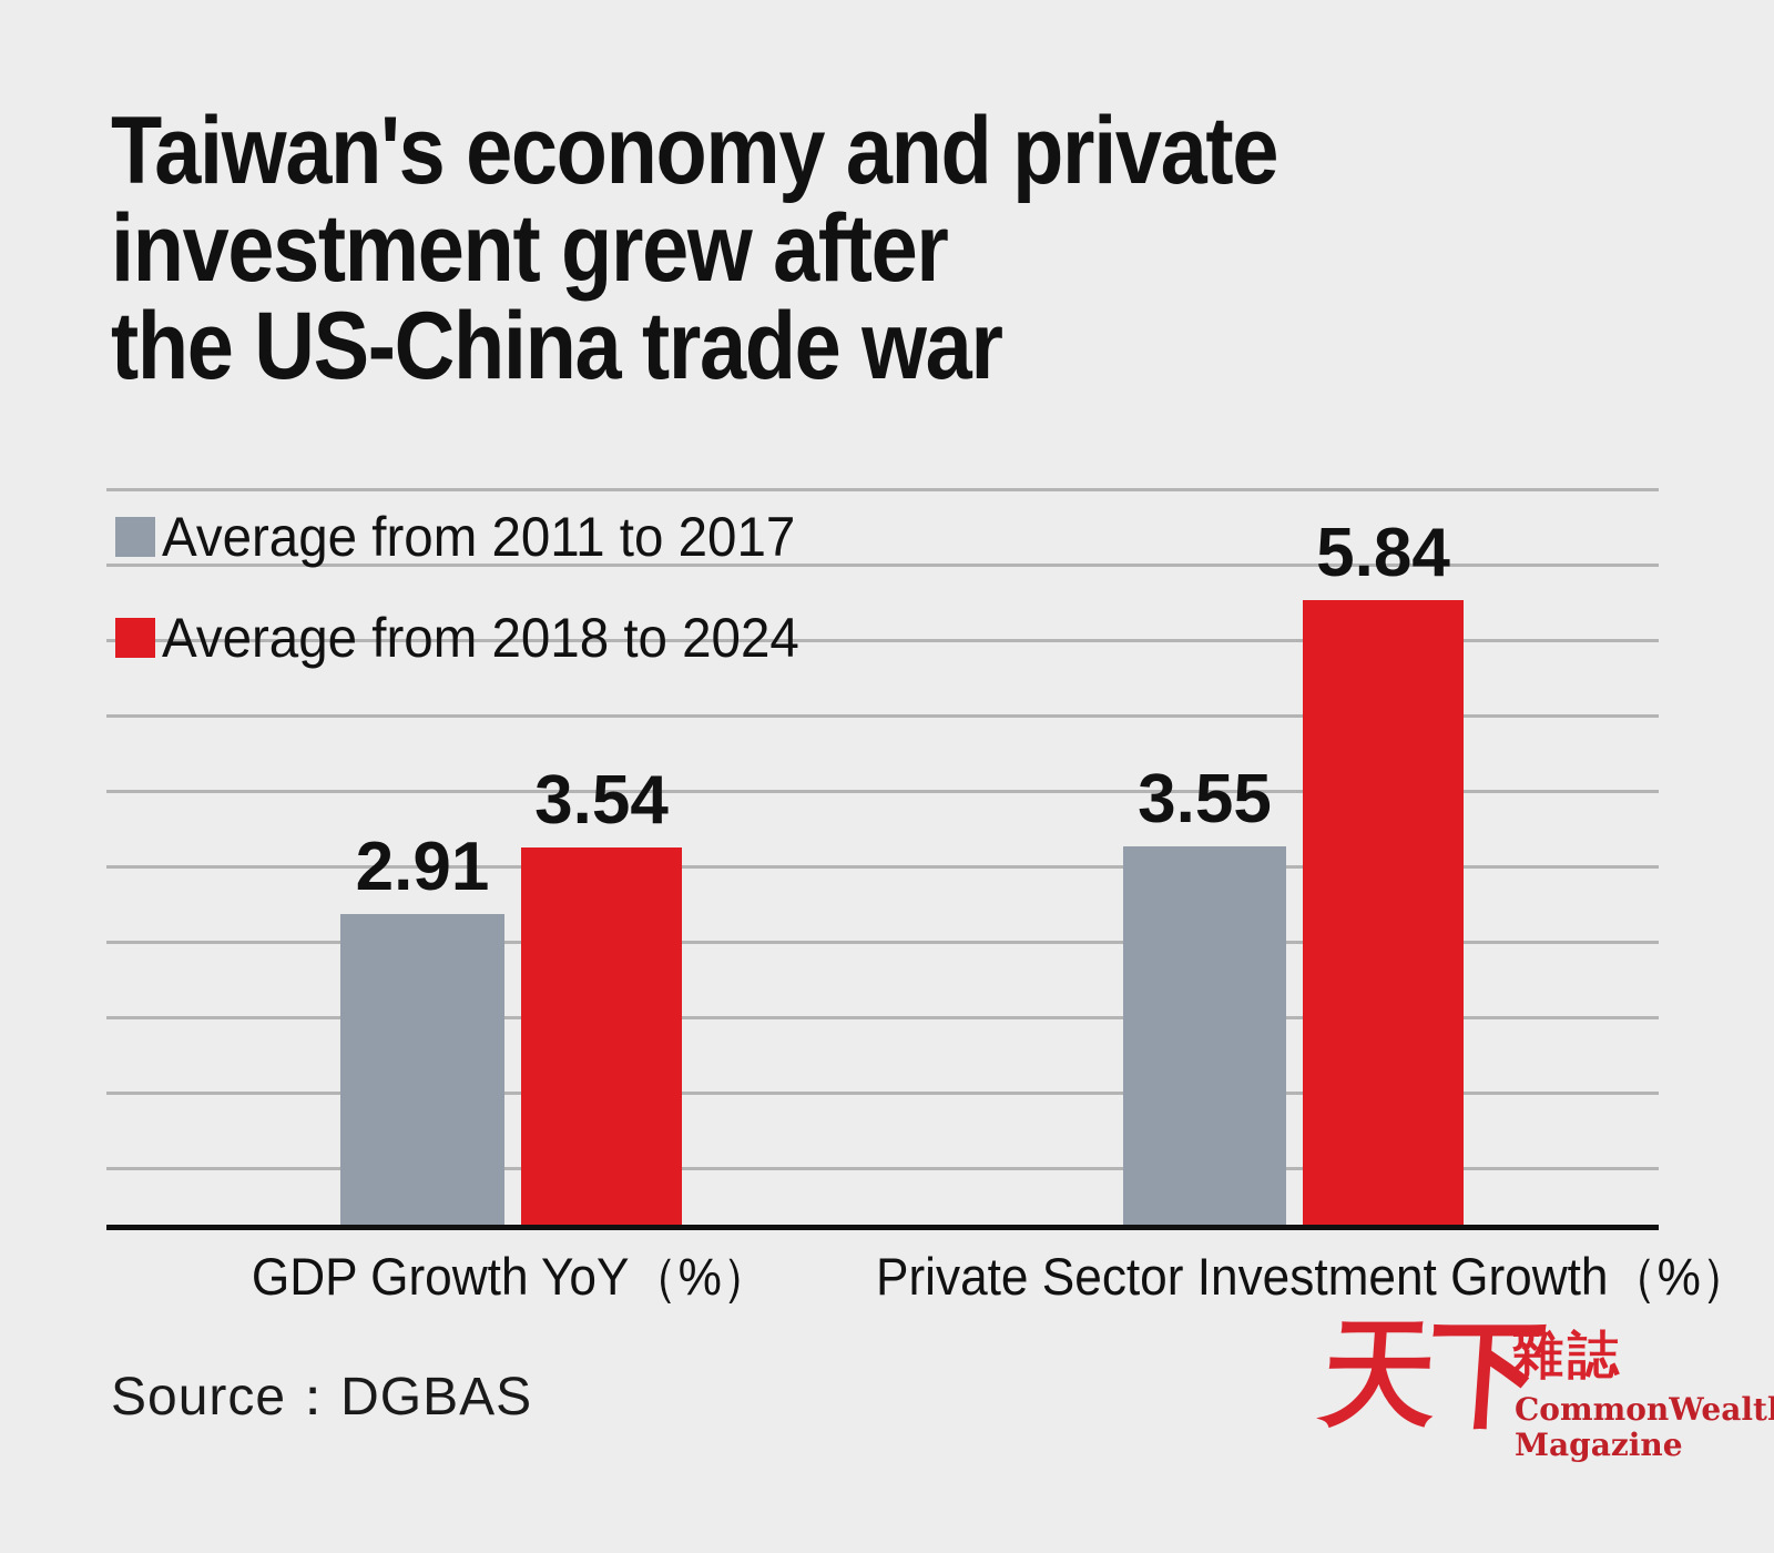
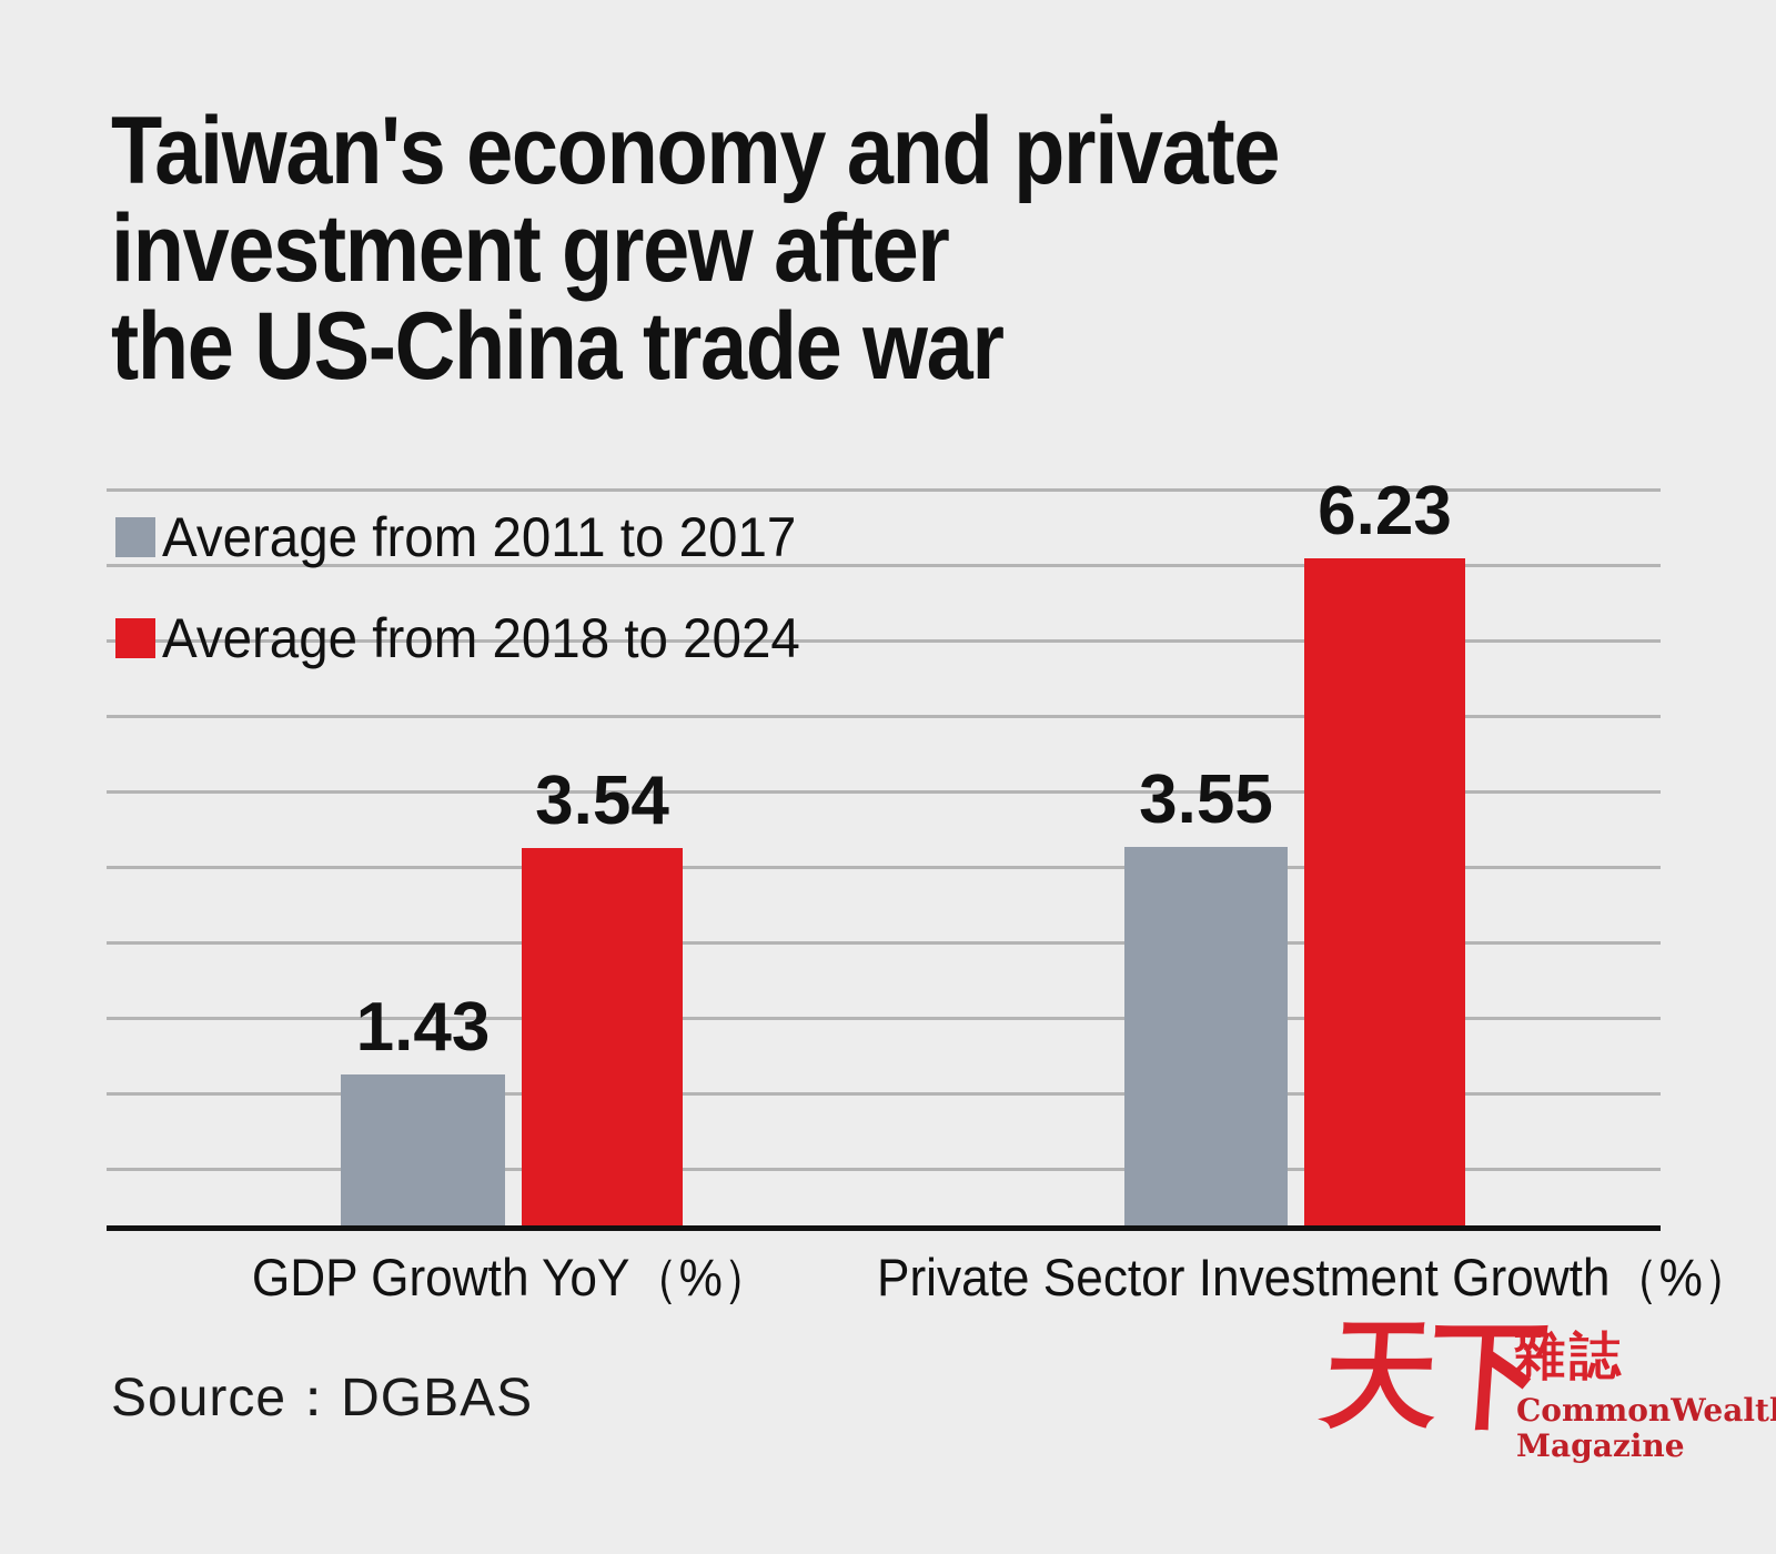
Average from 2011 to 2017/GDP Growth YoY（%）: 2.91 -> 1.43
Average from 2018 to 2024/Private Sector Investment Growth（%）: 5.84 -> 6.23
